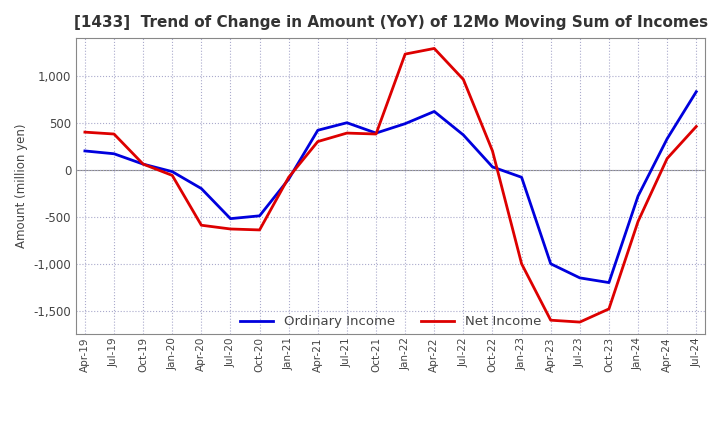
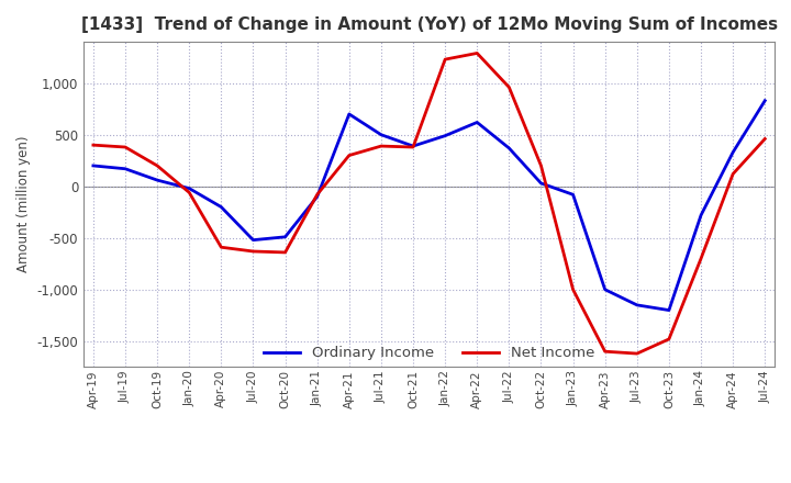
Net Income/Oct-19: 60 -> 200
Ordinary Income/Apr-21: 420 -> 700
Net Income/Jan-24: -550 -> -700
